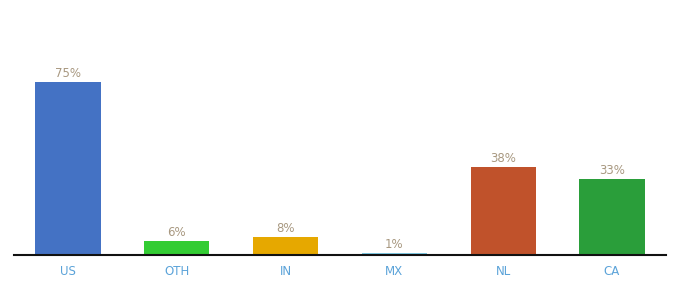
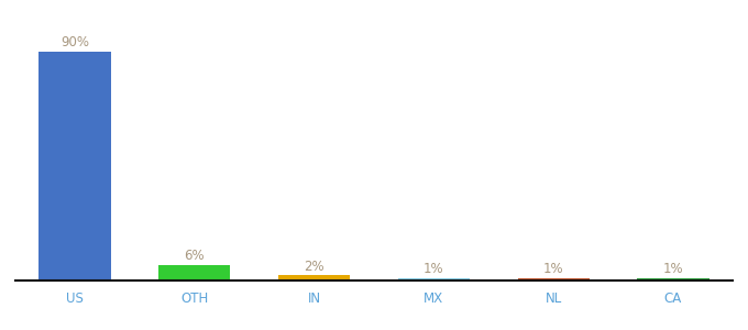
US: 75% -> 90%
IN: 8% -> 2%
NL: 38% -> 1%
CA: 33% -> 1%
